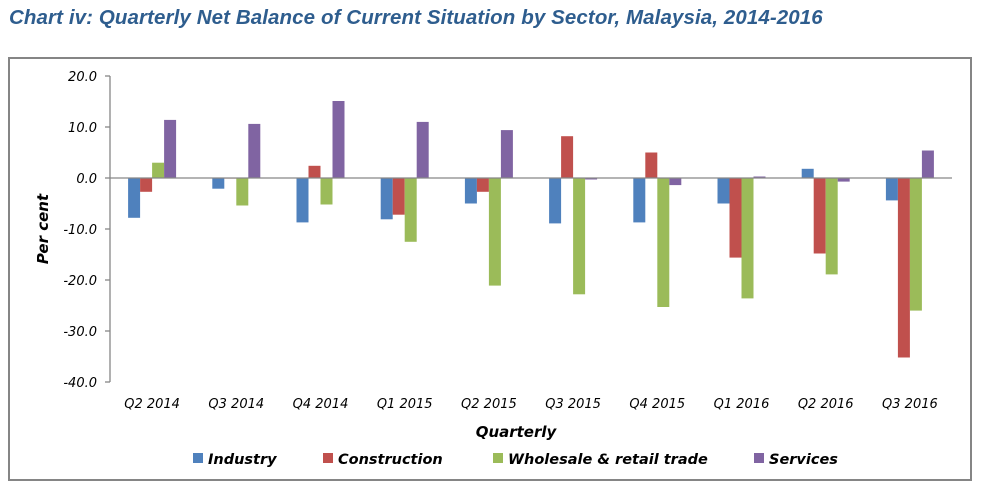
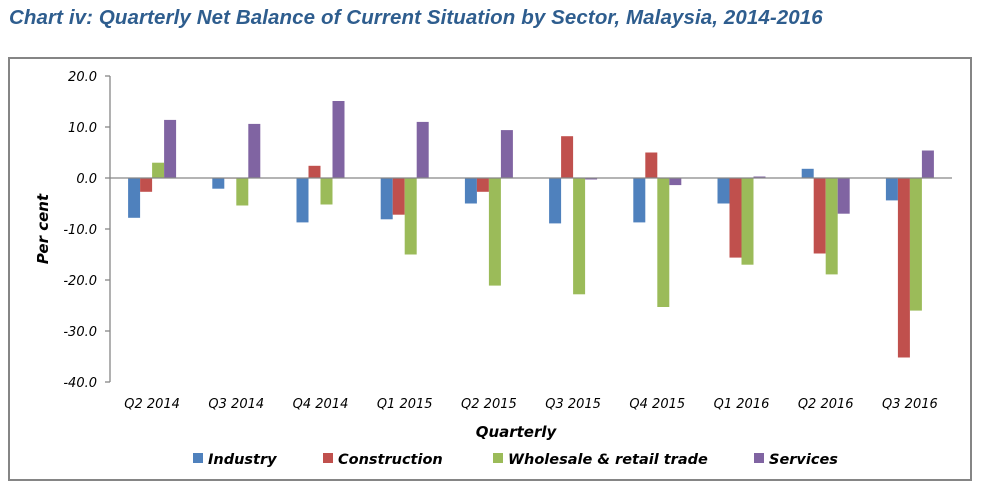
Wholesale & retail trade/Q1 2015: -12 -> -15
Wholesale & retail trade/Q1 2016: -24 -> -17
Services/Q2 2016: -1 -> -7
